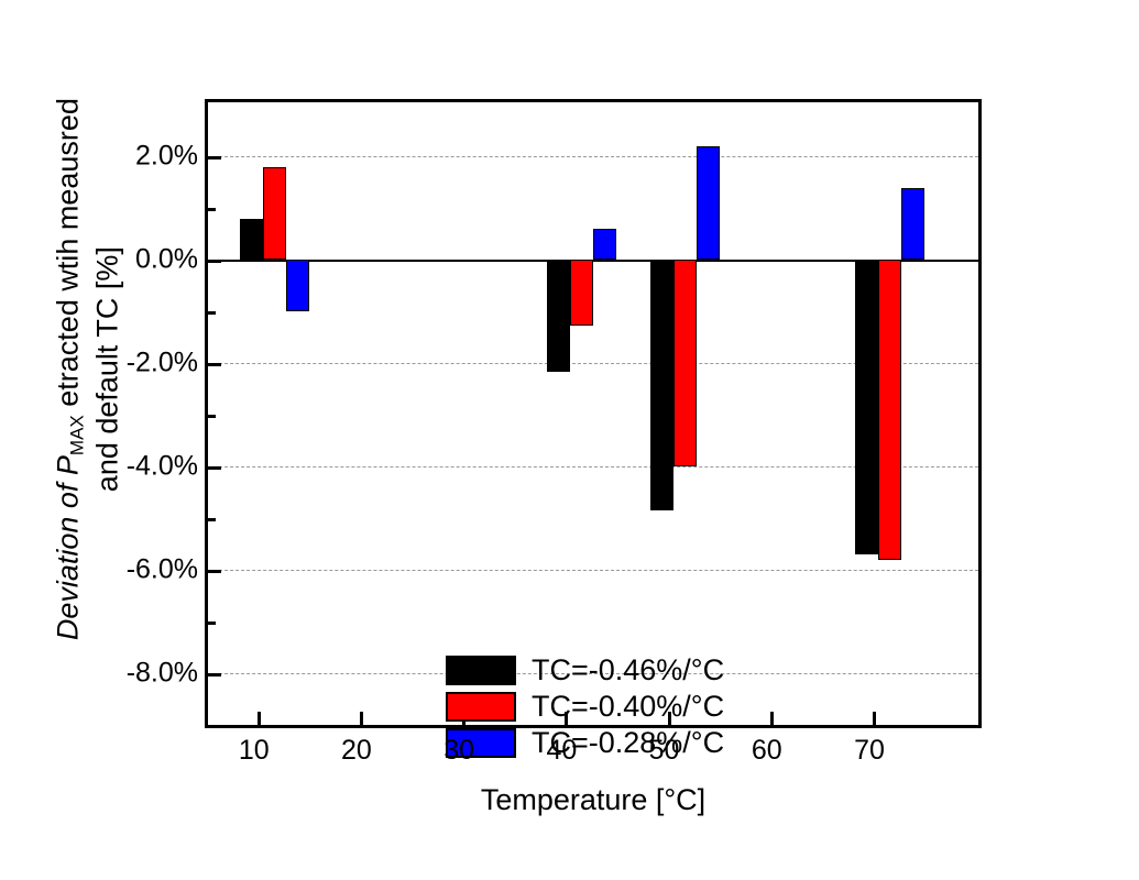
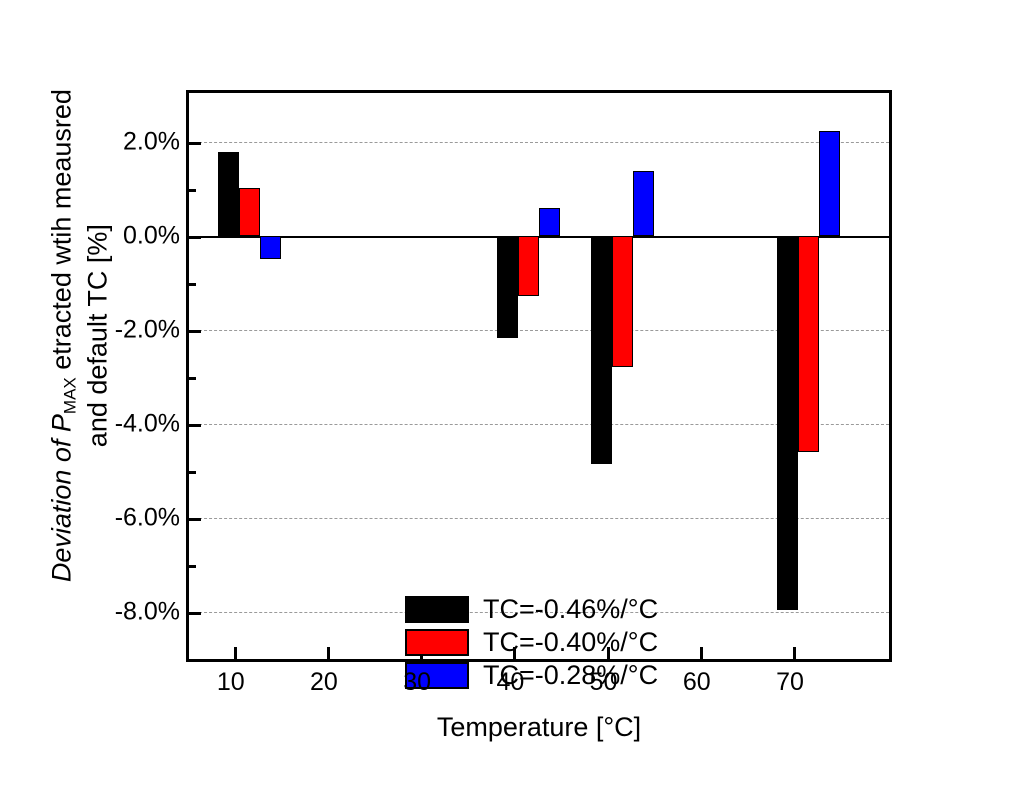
TC=-0.46%/°C/10: 0.8% -> 1.8%
TC=-0.40%/°C/10: 1.8% -> 1.0%
TC=-0.28%/°C/10: -1.0% -> -0.5%
TC=-0.40%/°C/50: -4.0% -> -2.8%
TC=-0.28%/°C/50: 2.2% -> 1.4%
TC=-0.46%/°C/70: -5.7% -> -8.0%
TC=-0.40%/°C/70: -5.8% -> -4.6%
TC=-0.28%/°C/70: 1.4% -> 2.2%
